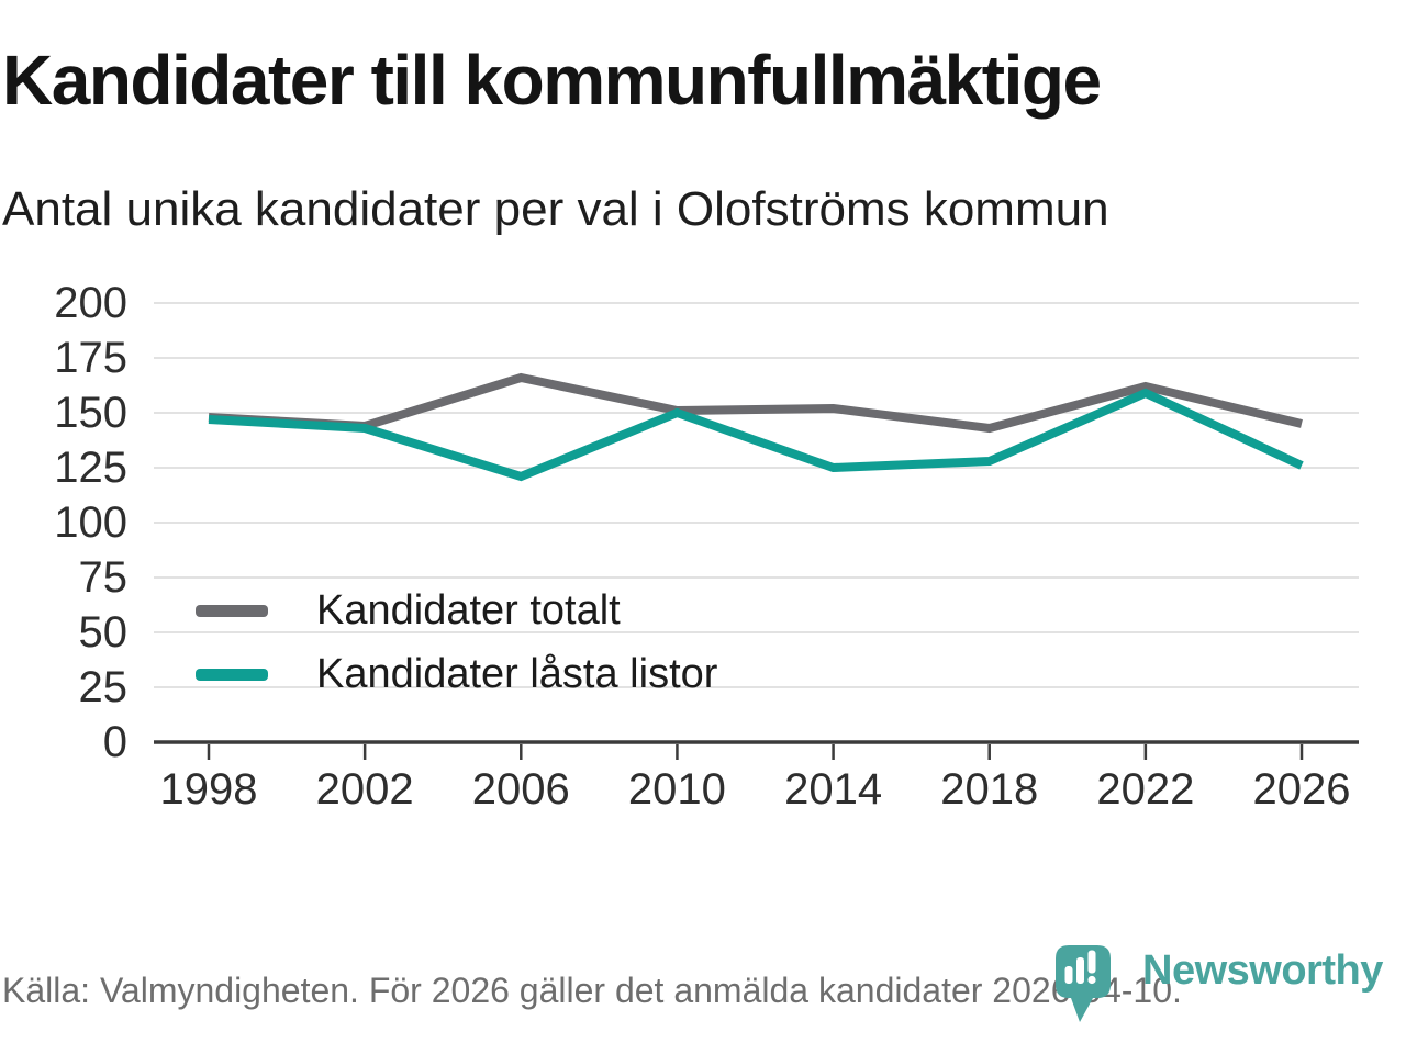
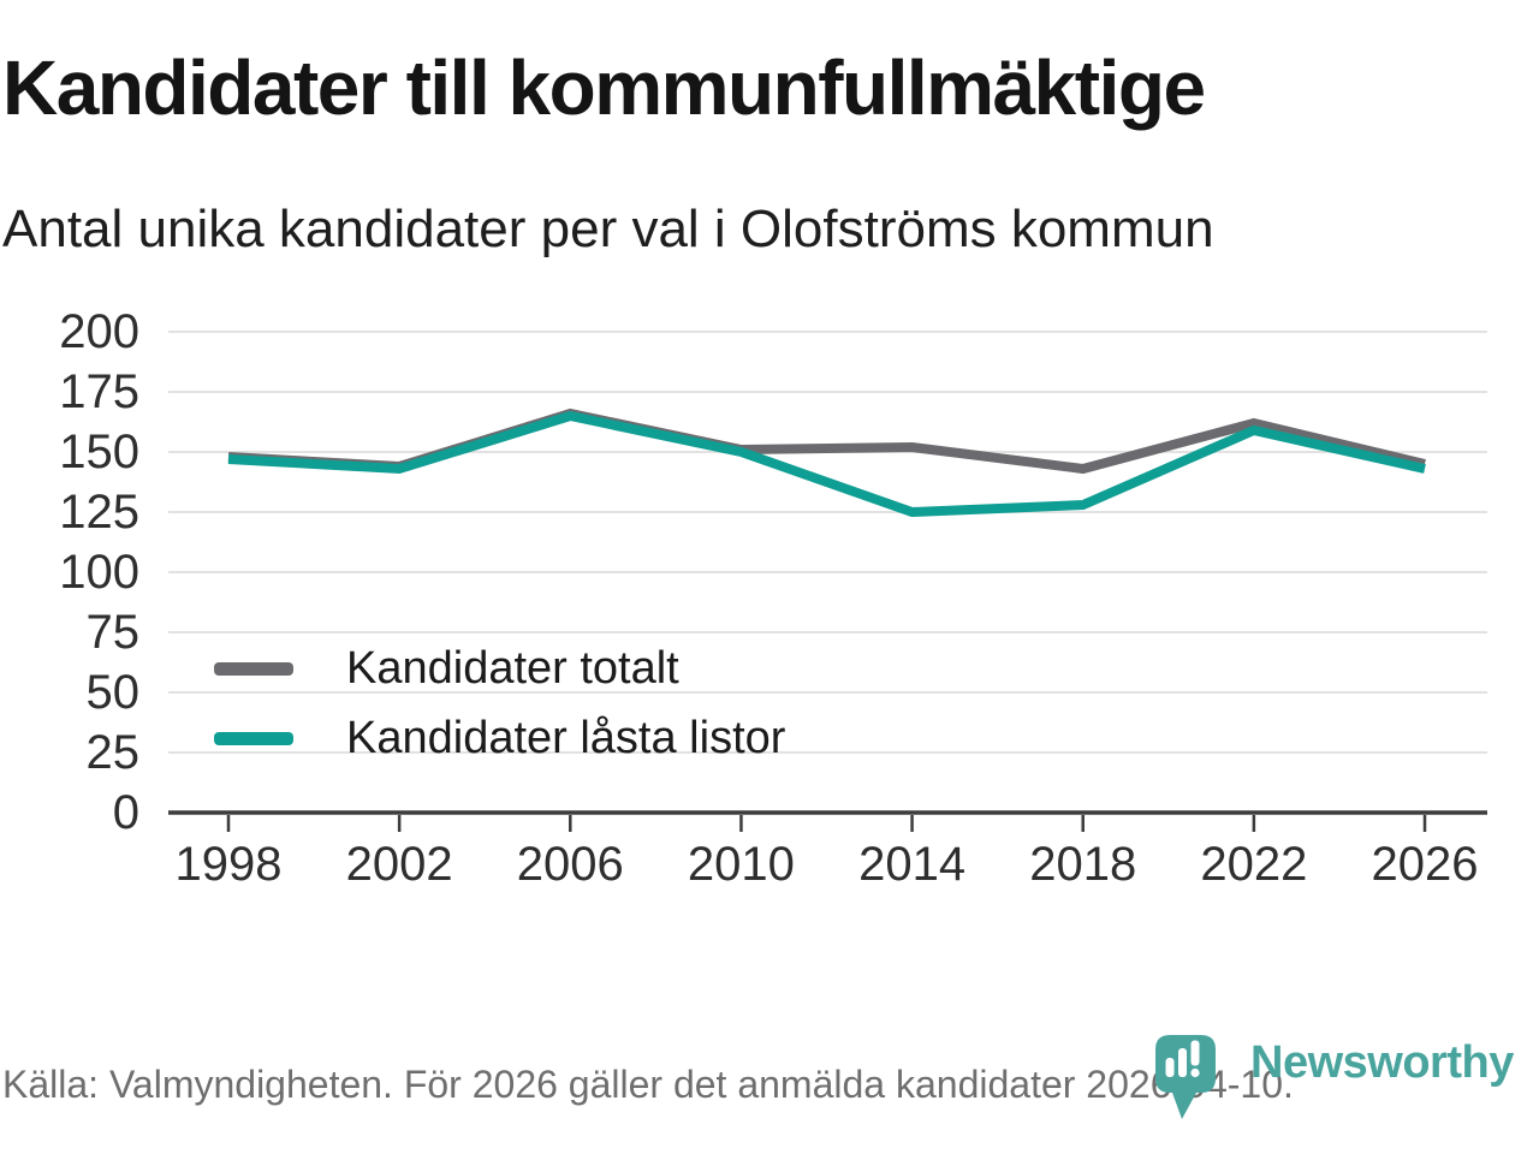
Kandidater låsta listor/2006: 121 -> 165
Kandidater låsta listor/2026: 126 -> 143
